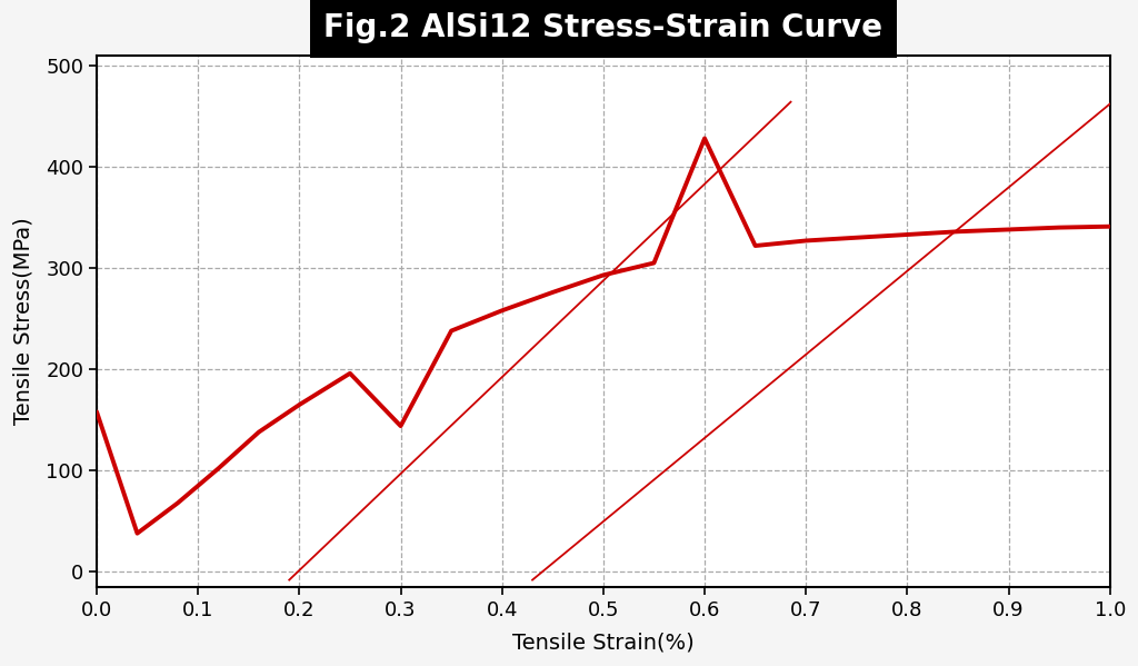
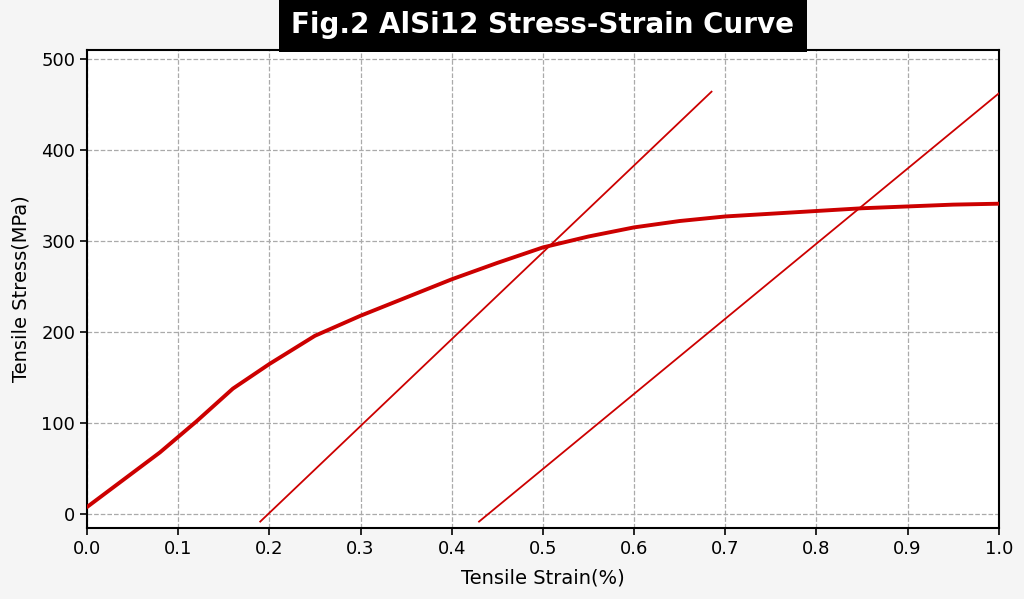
0.0: 158 -> 8
0.3: 144 -> 218
0.6: 428 -> 315
